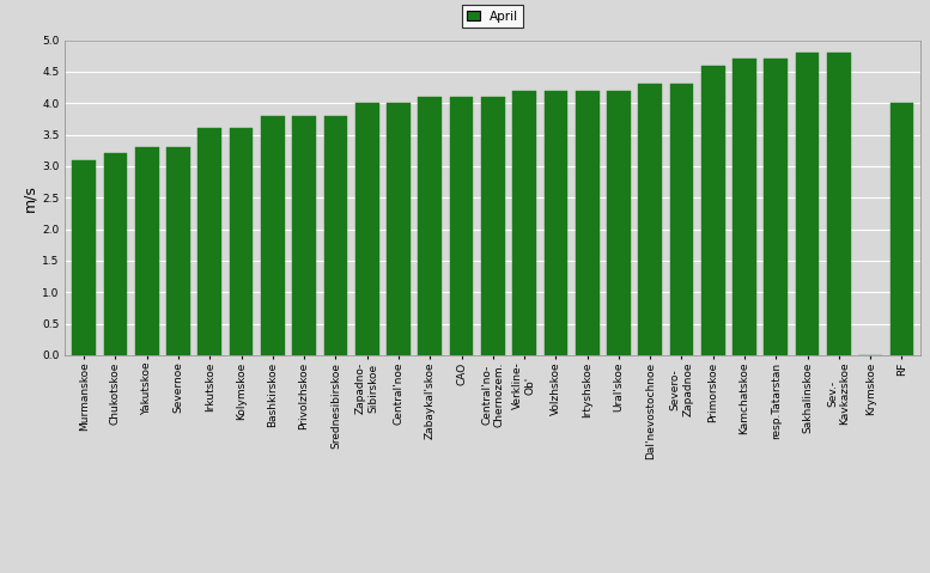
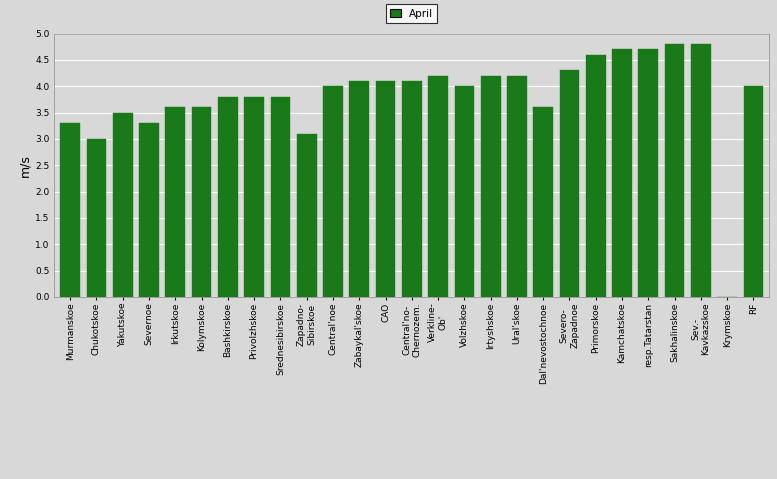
Murmanskoe: 3.1 -> 3.3
Chukotskoe: 3.2 -> 3.0
Yakutskoe: 3.3 -> 3.5
Zapadno- Sibirskoe: 4.0 -> 3.1
Volzhskoe: 4.2 -> 4.0
Dal'nevostochnoe: 4.3 -> 3.6
